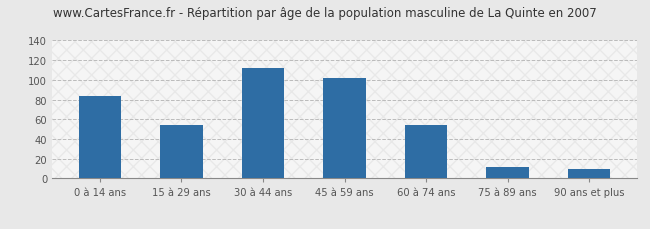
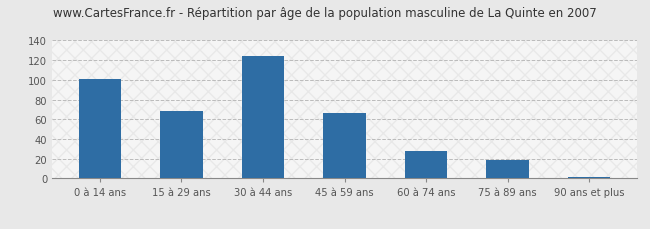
0 à 14 ans: 84 -> 101
15 à 29 ans: 54 -> 68
30 à 44 ans: 112 -> 124
45 à 59 ans: 102 -> 66
60 à 74 ans: 54 -> 28
75 à 89 ans: 12 -> 19
90 ans et plus: 10 -> 1
